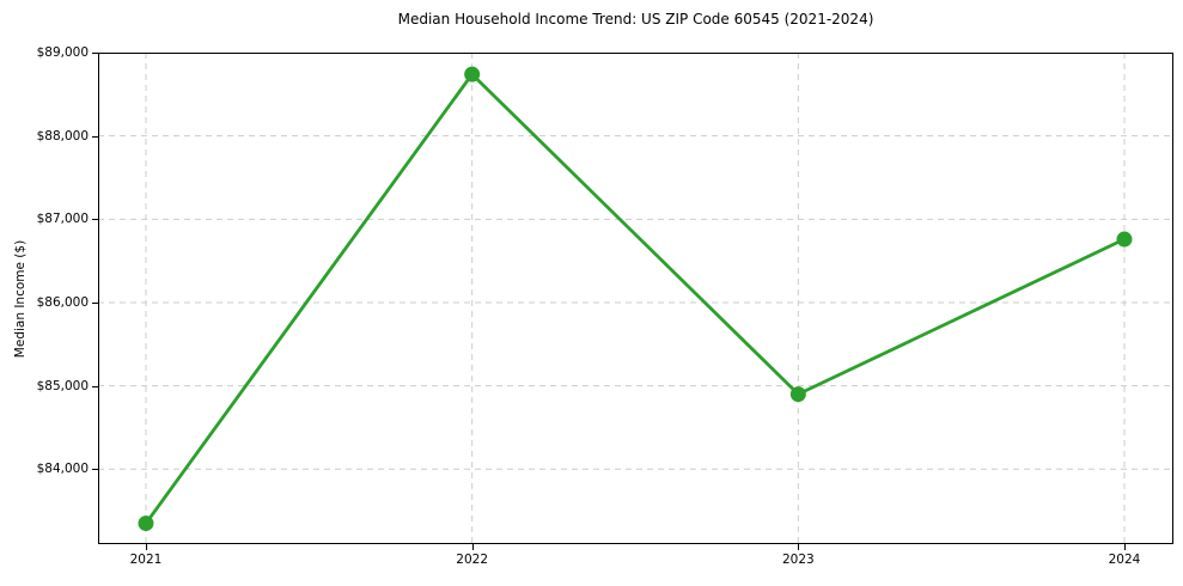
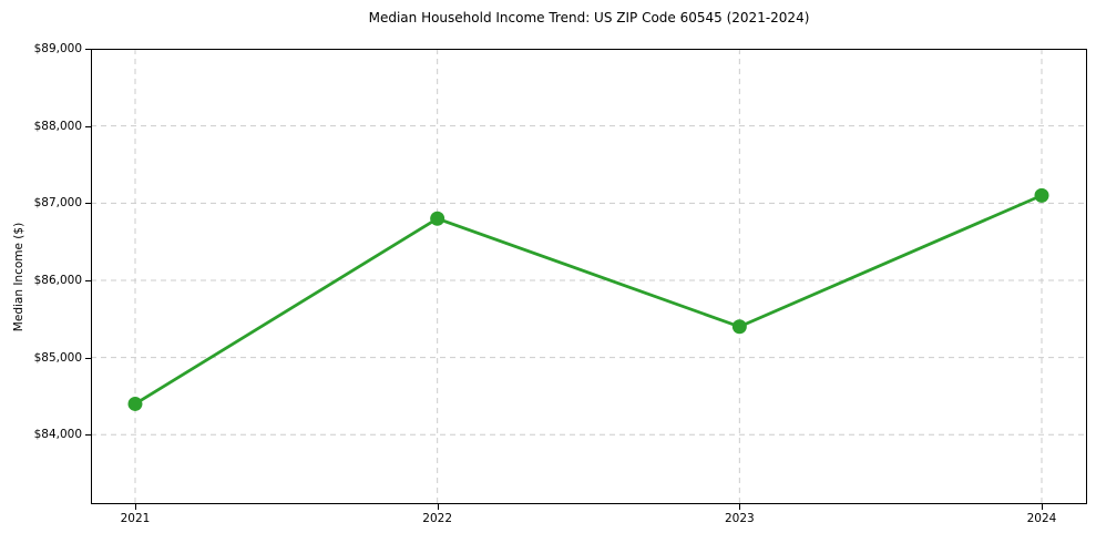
2021: $83400 -> $84400
2022: $88700 -> $86800
2023: $84900 -> $85400
2024: $86800 -> $87100
